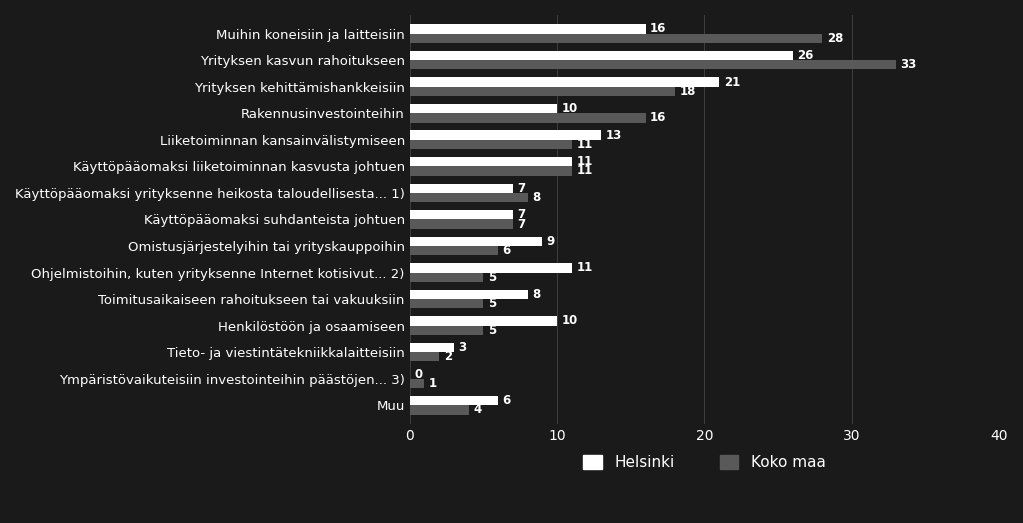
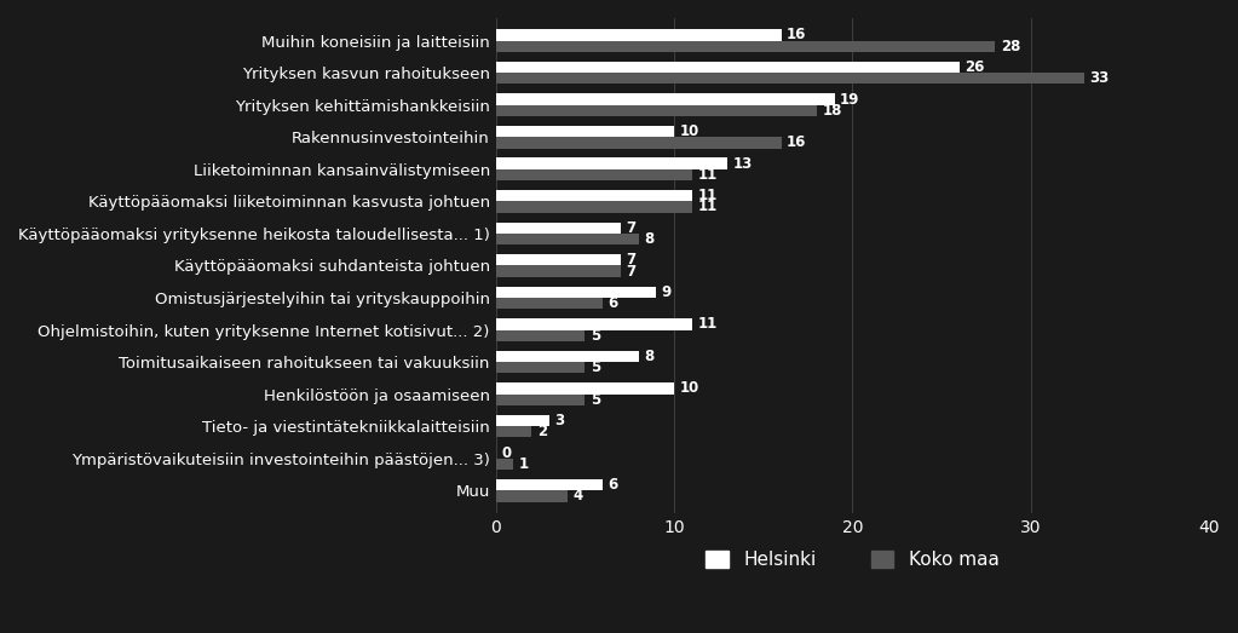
Helsinki/Yrityksen kehittämishankkeisiin: 21 -> 19
